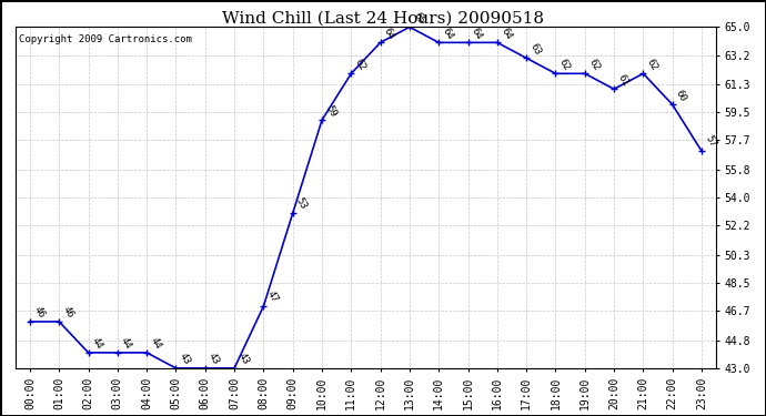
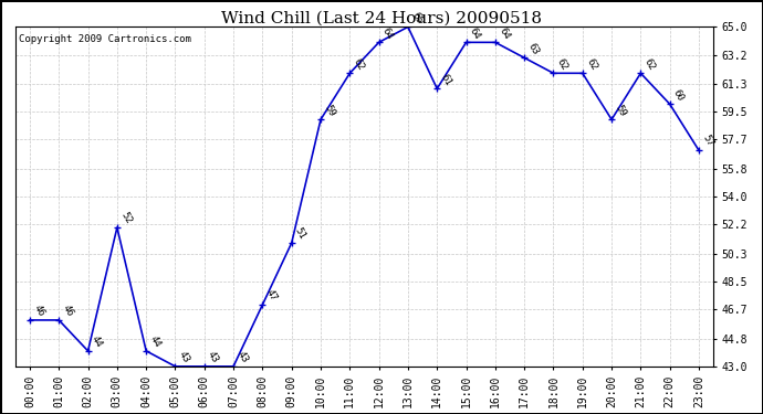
03:00: 44 -> 52
09:00: 53 -> 51
14:00: 64 -> 61
20:00: 61 -> 59
